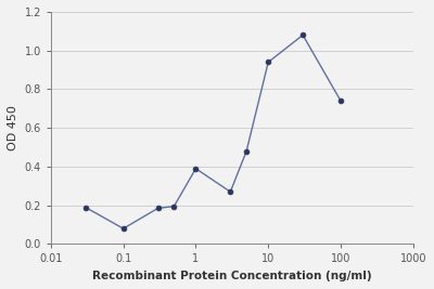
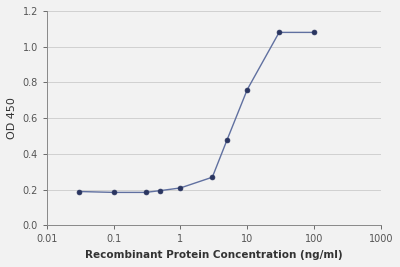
0.1: 0.08 -> 0.18
1: 0.39 -> 0.21
10: 0.94 -> 0.76
100: 0.74 -> 1.08
